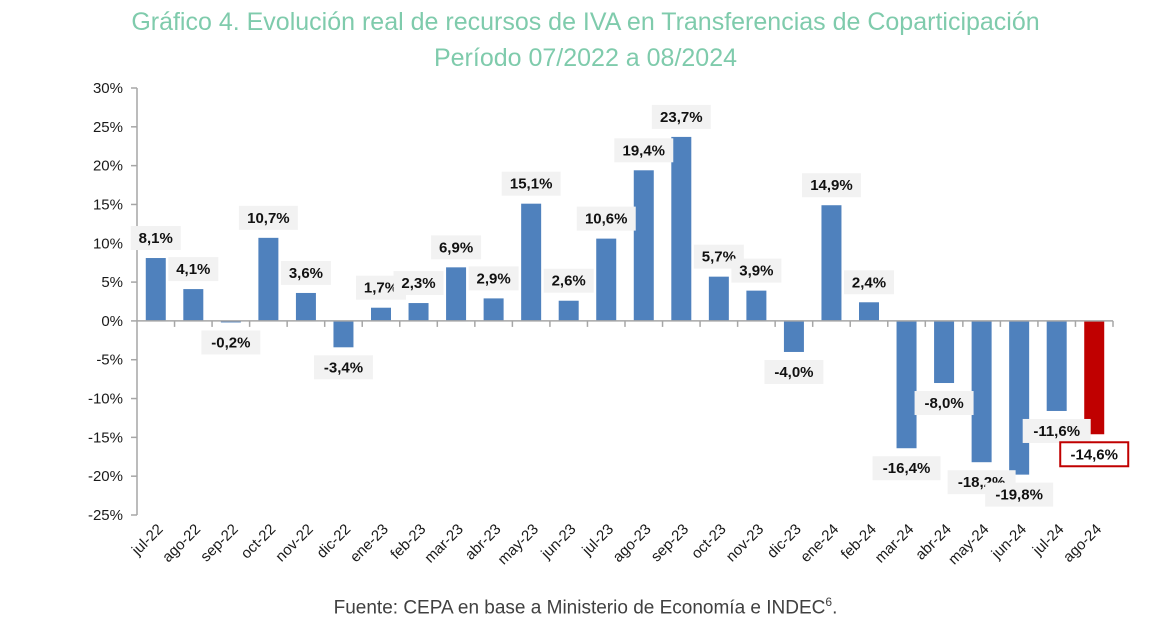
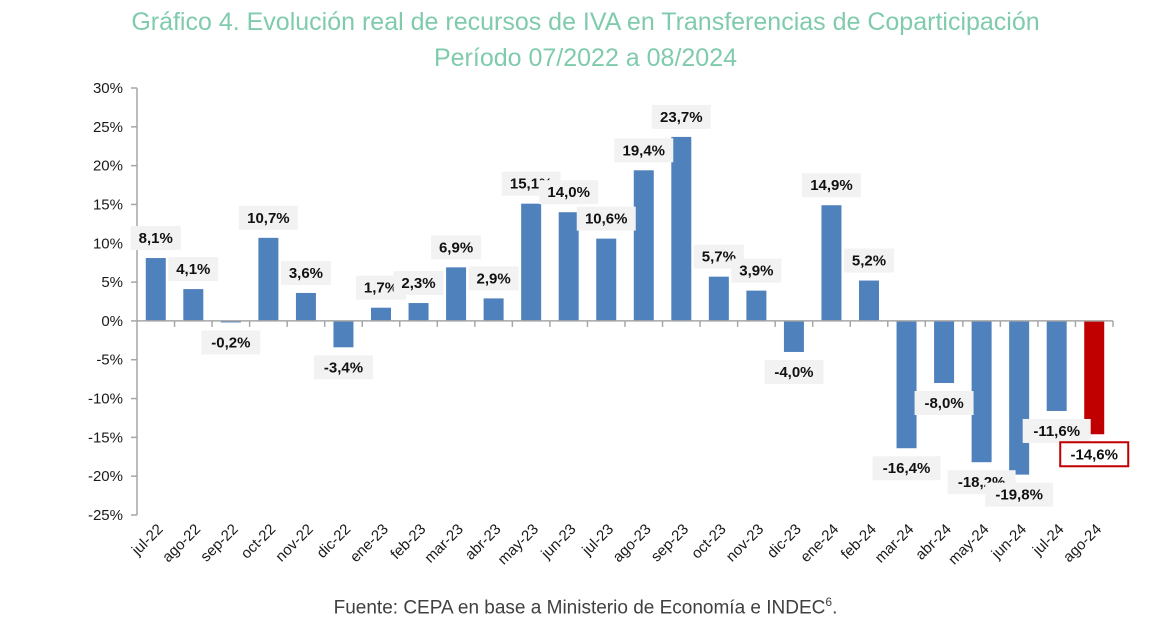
jun-23: 2,6% -> 14,0%
feb-24: 2,4% -> 5,2%
